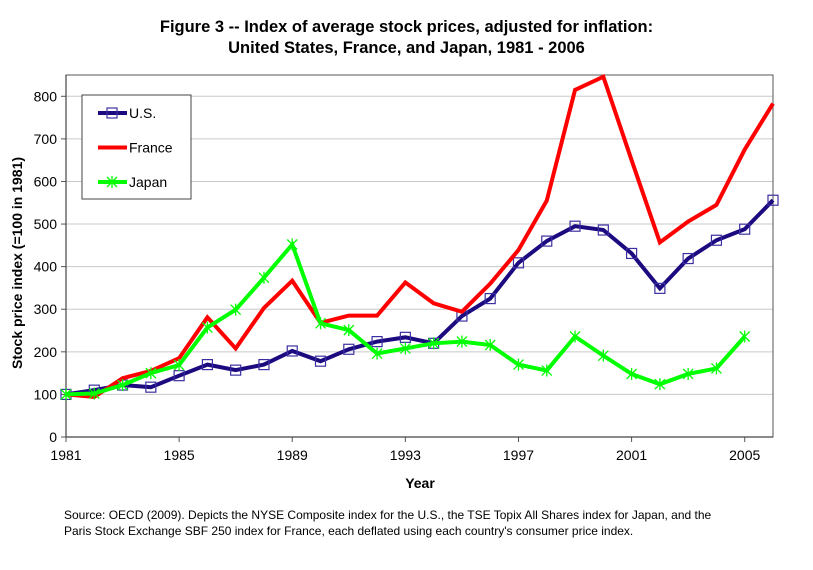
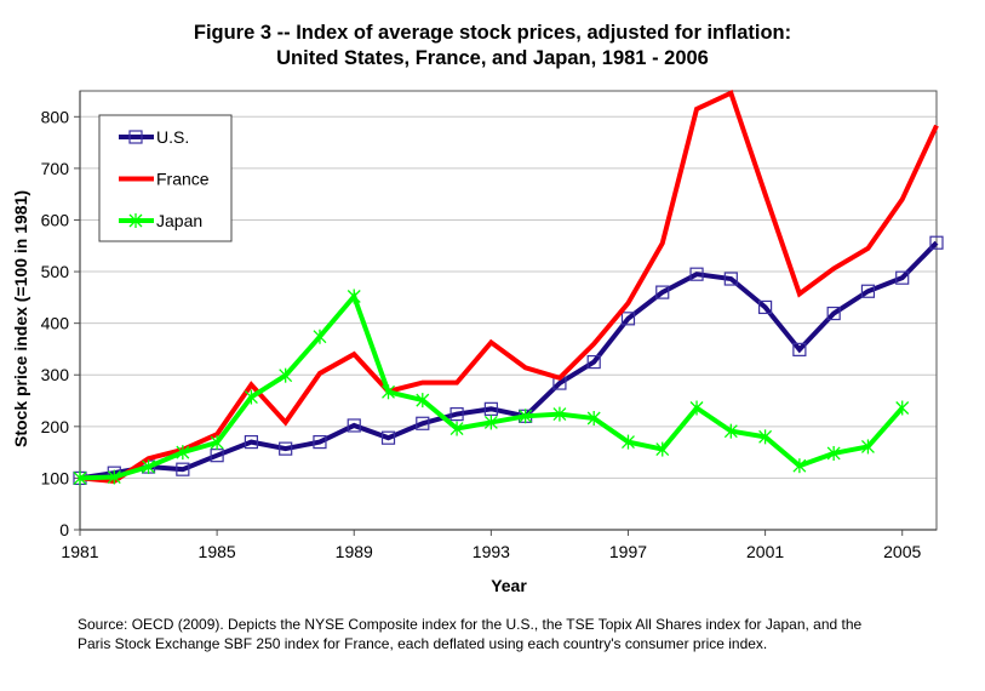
France/1989: 370 -> 340
Japan/2001: 150 -> 180
France/2005: 680 -> 640
